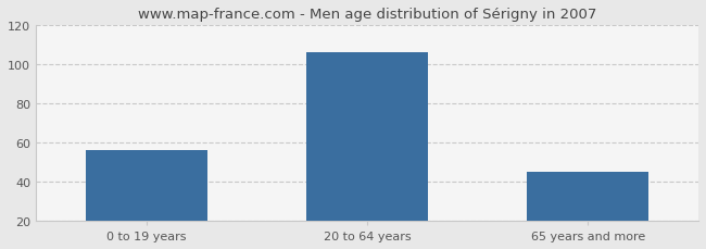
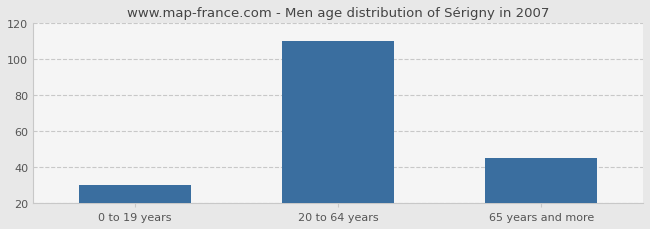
0 to 19 years: 56 -> 30
20 to 64 years: 106 -> 110
